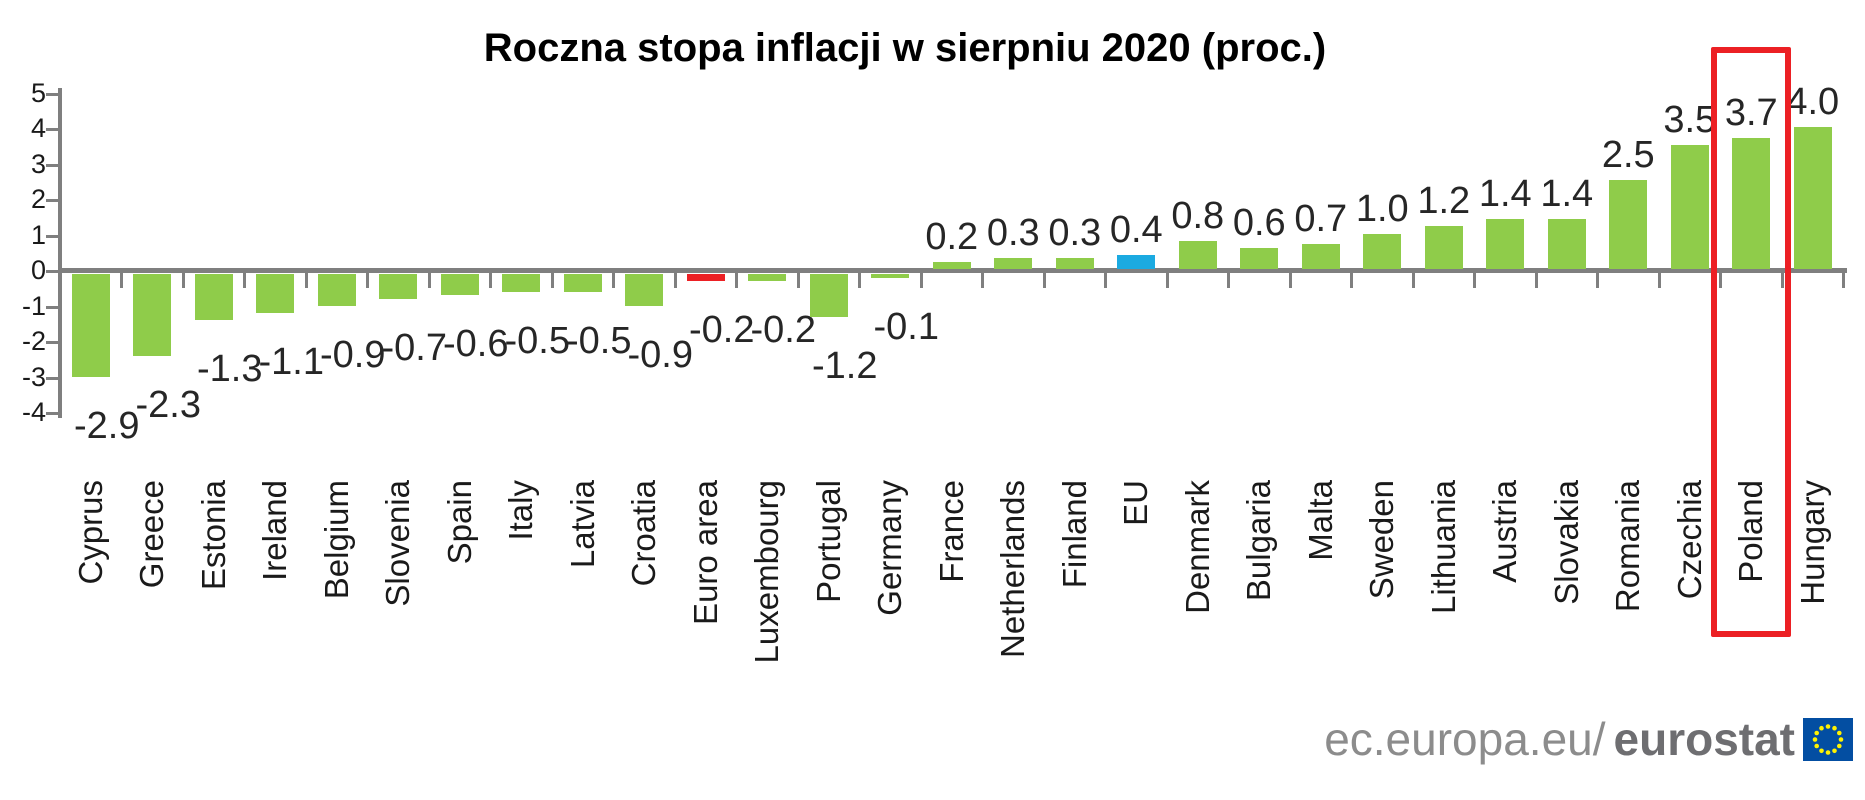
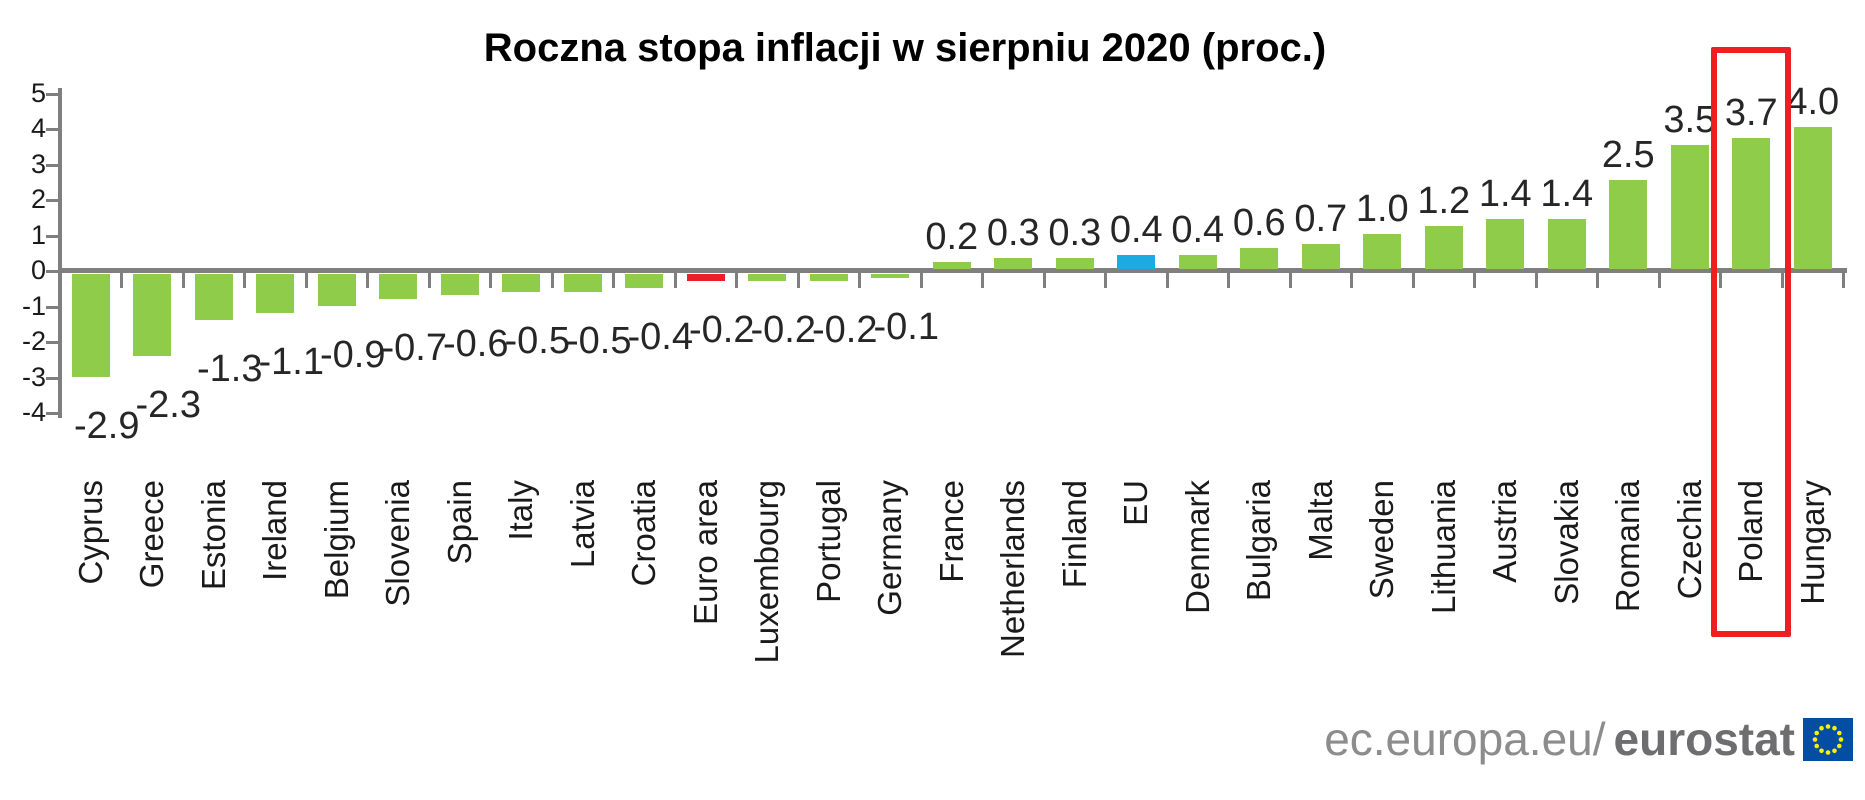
Croatia: -0.9 -> -0.4
Portugal: -1.2 -> -0.2
Denmark: 0.8 -> 0.4
